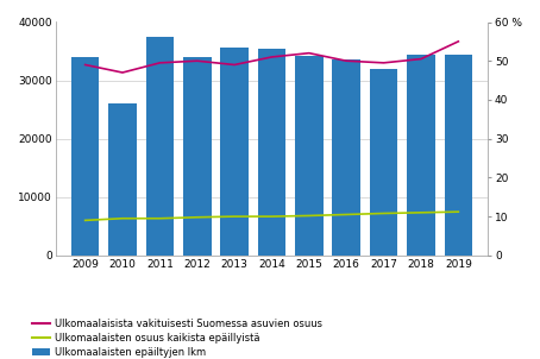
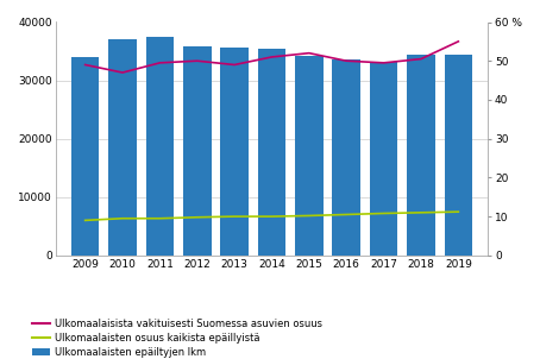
Ulkomaalaisten epäiltyjen lkm/2010: 26000 -> 37000
Ulkomaalaisten epäiltyjen lkm/2012: 34000 -> 35800
Ulkomaalaisten epäiltyjen lkm/2017: 32000 -> 33200
